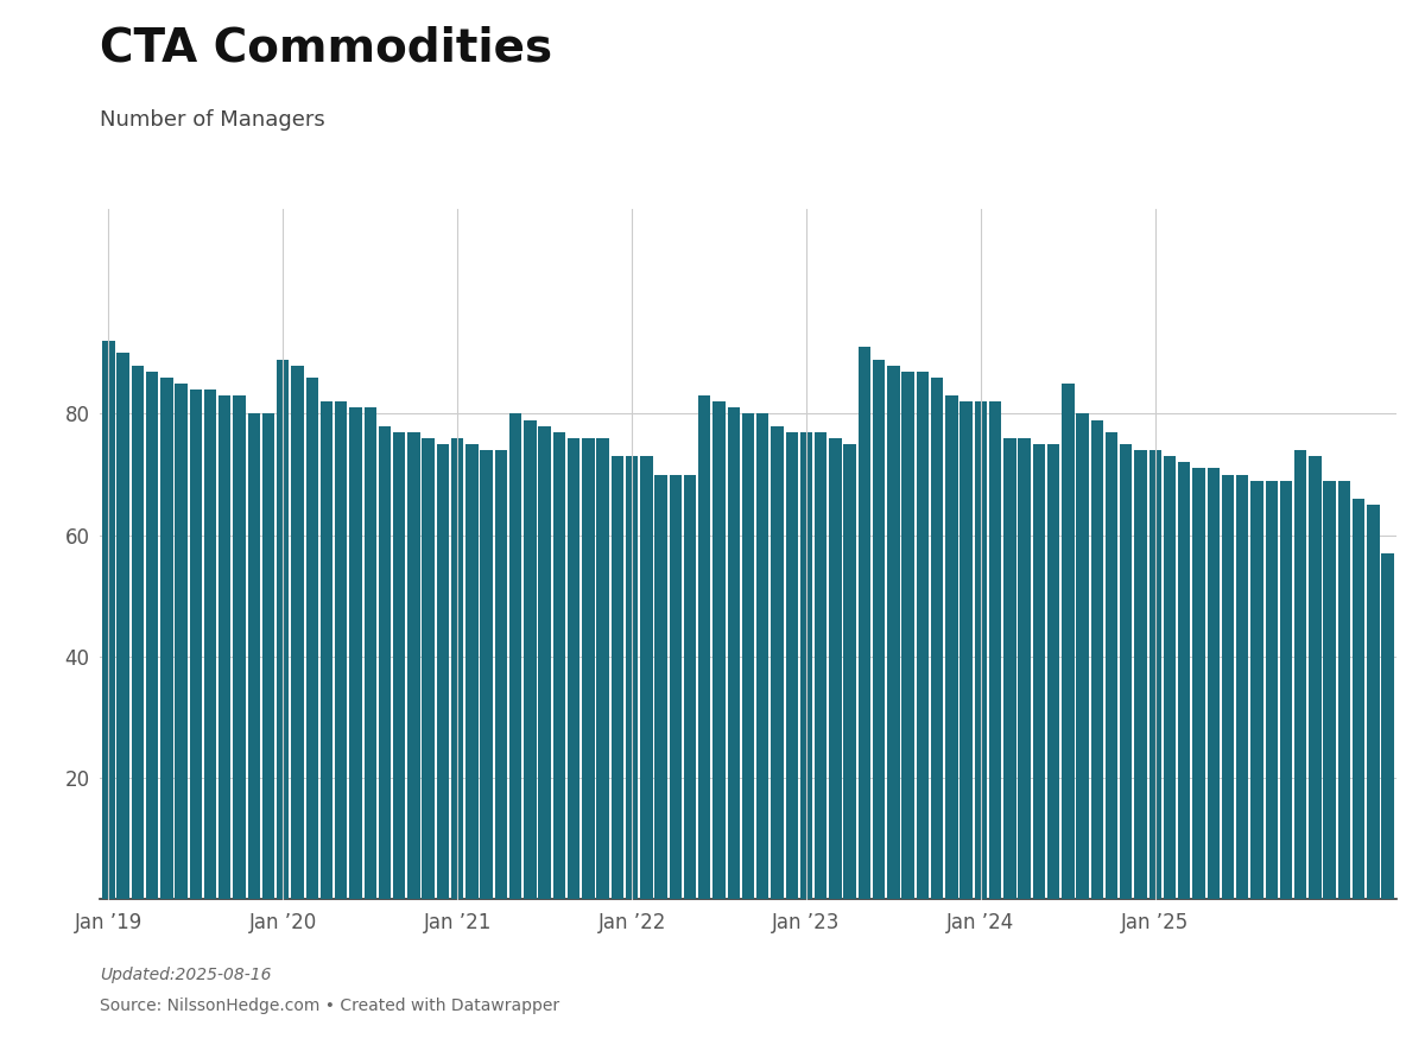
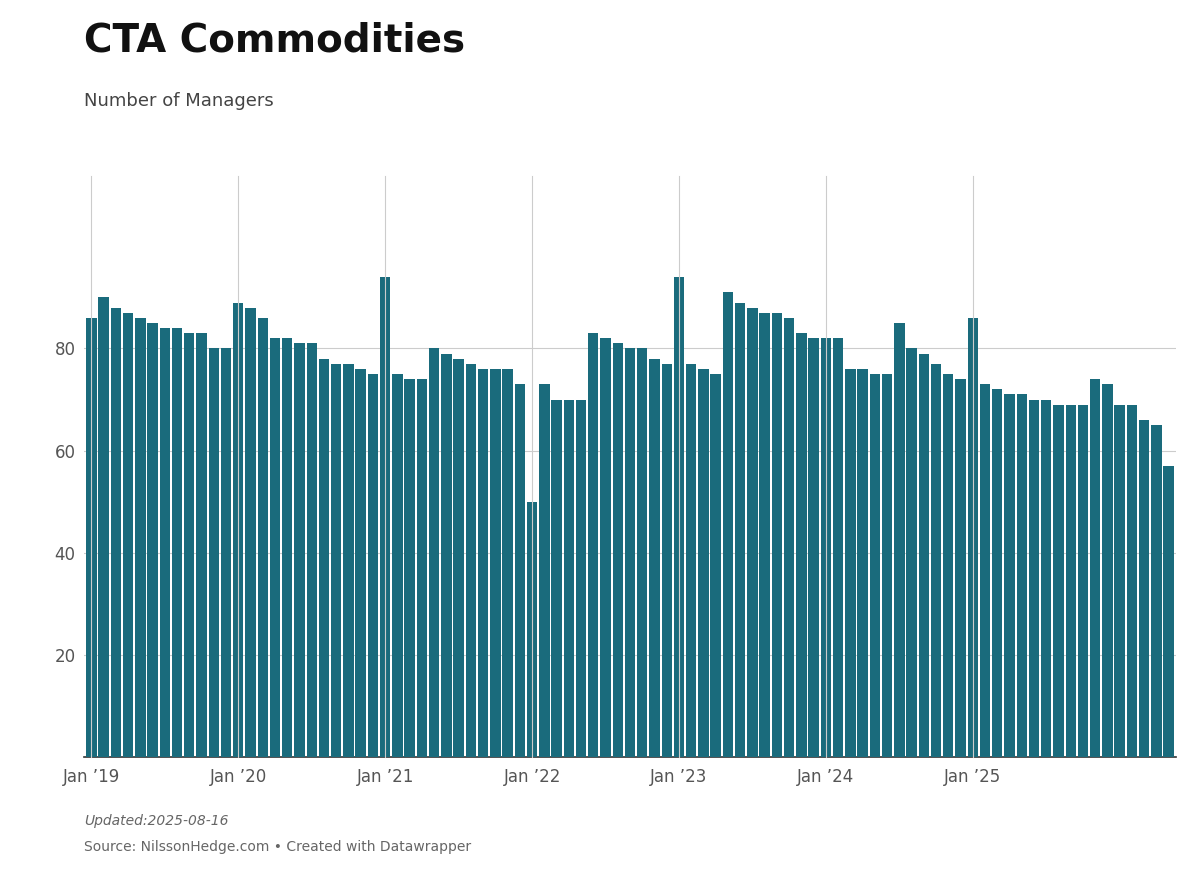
Jan ’19: 92 -> 86
Jan ’21: 76 -> 94
Jan ’22: 73 -> 50
Jan ’23: 77 -> 94
Jan ’25: 74 -> 86
